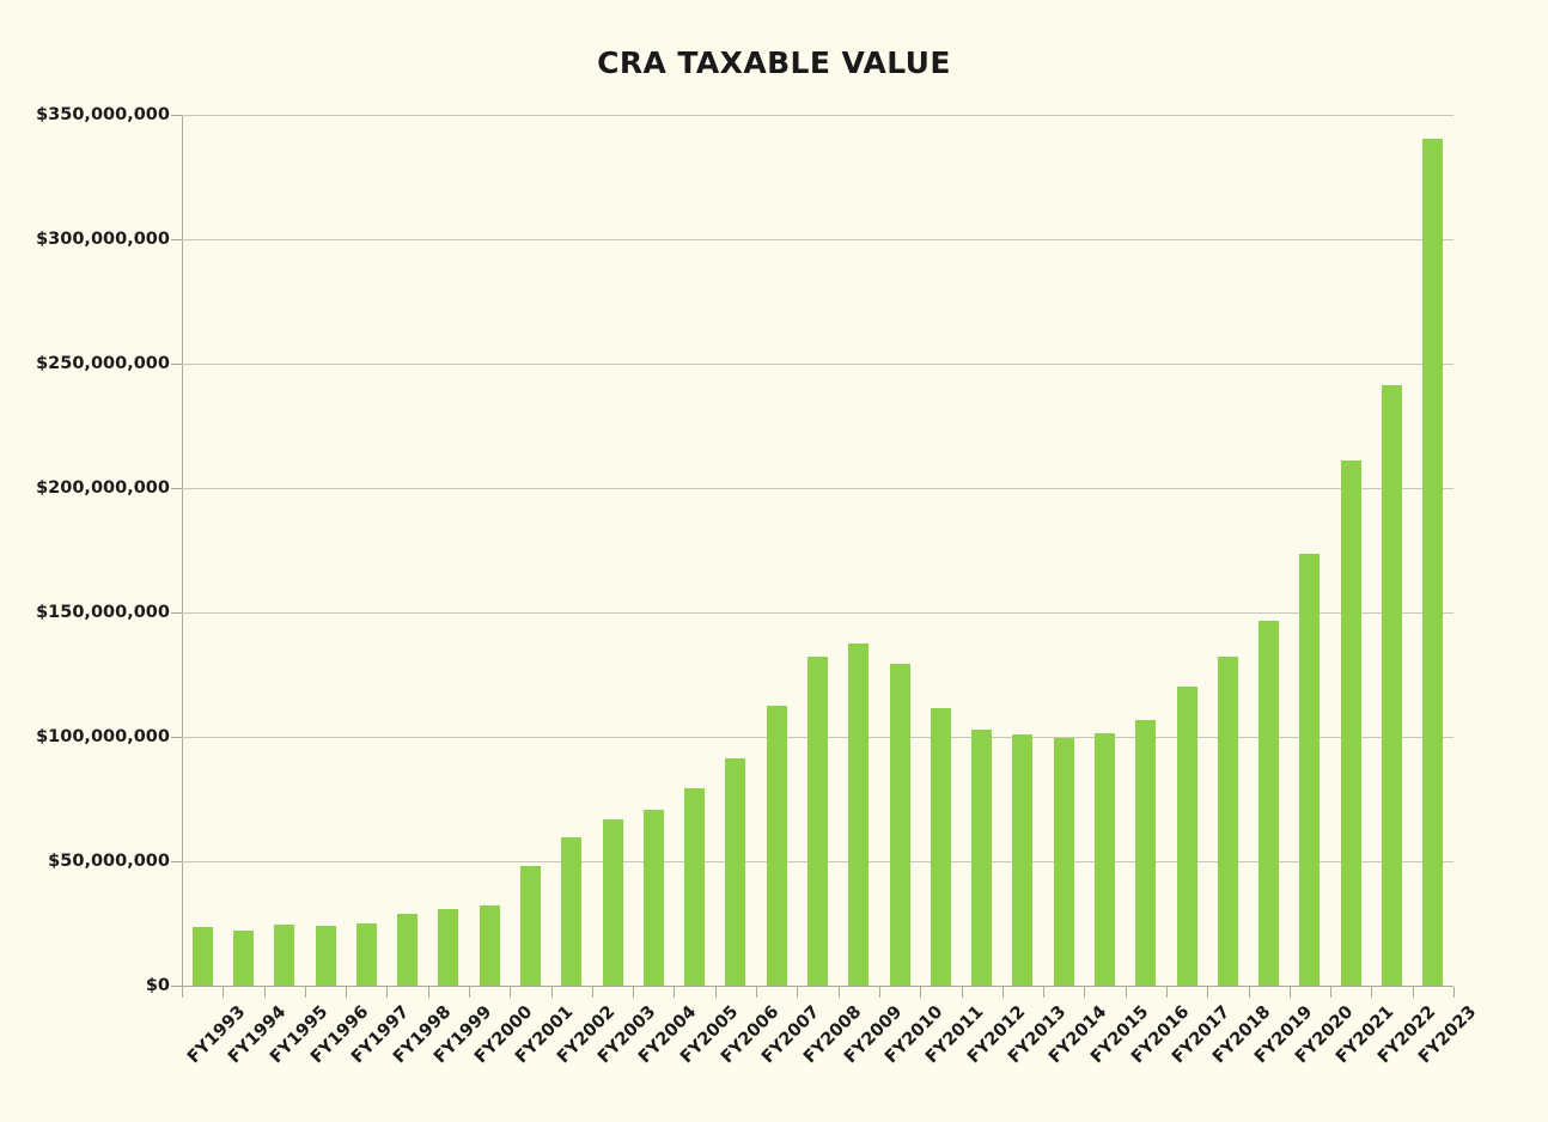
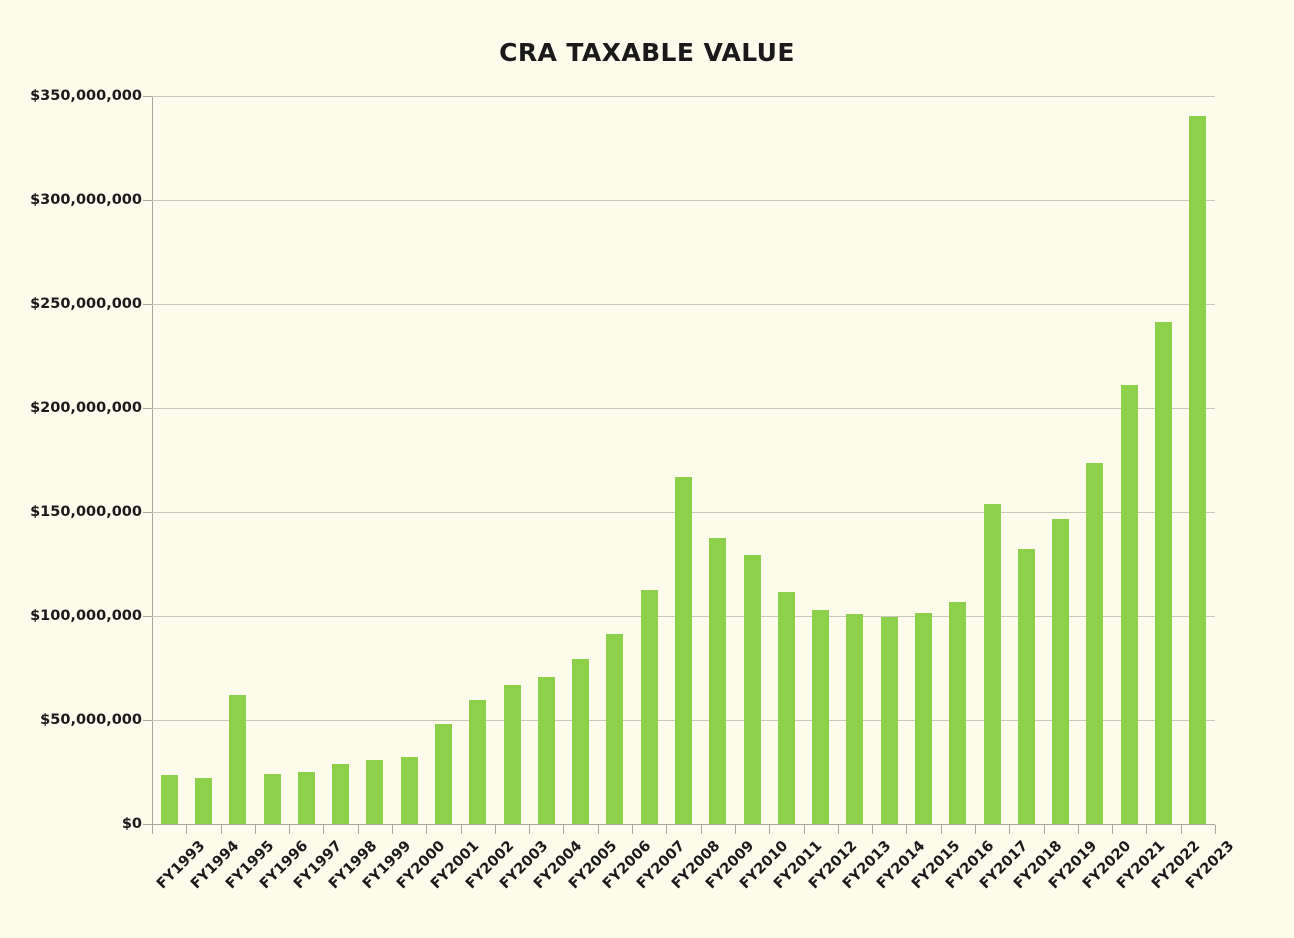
FY1995: $24000000 -> $62000000
FY2008: $132000000 -> $167000000
FY2017: $120000000 -> $154000000
